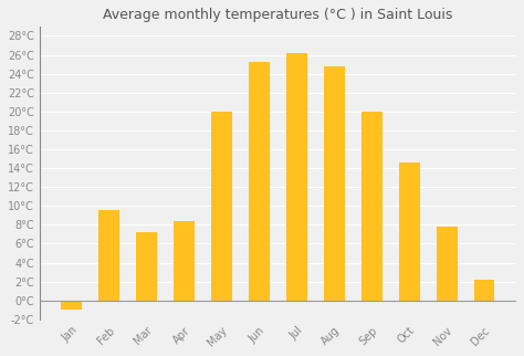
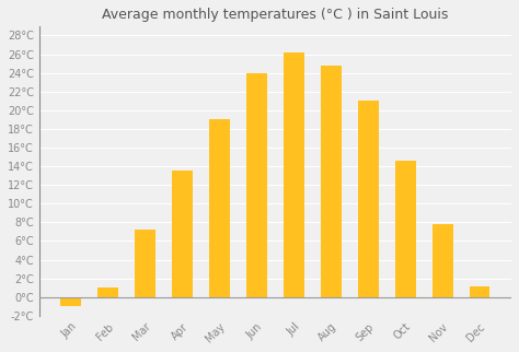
Feb: 9.6°C -> 1.0°C
Apr: 8.4°C -> 13.5°C
May: 20.0°C -> 19.0°C
Jun: 25.2°C -> 23.9°C
Sep: 20.0°C -> 21.0°C
Dec: 2.2°C -> 1.1°C
